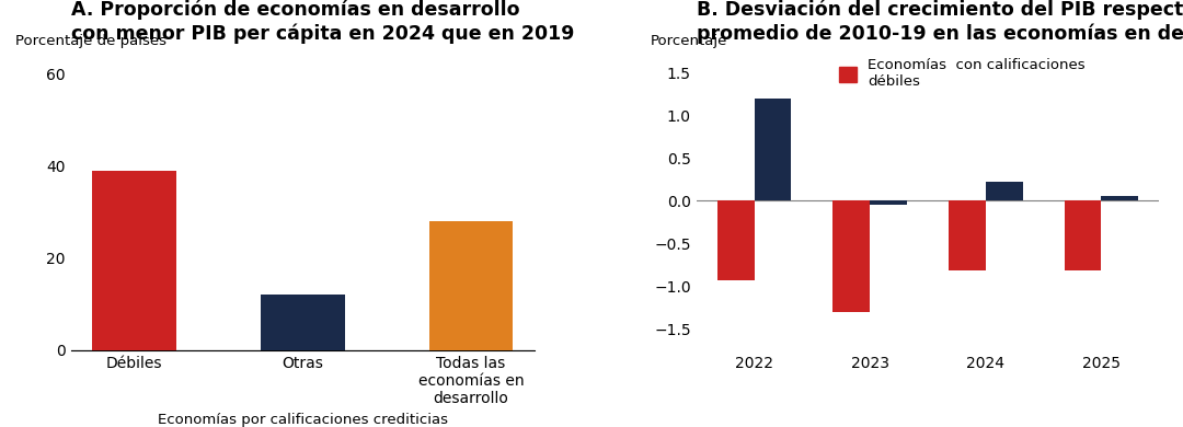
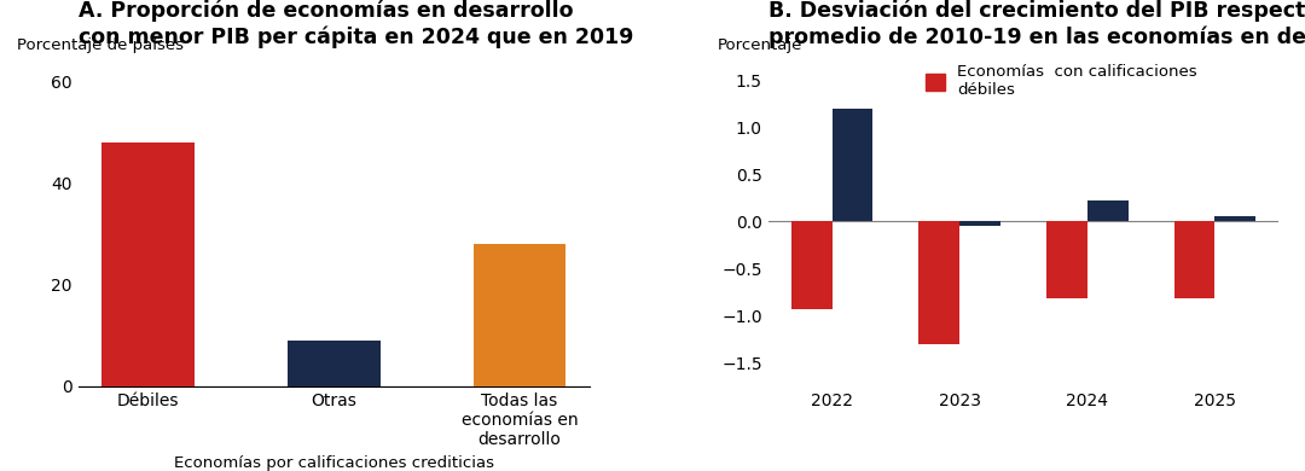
Débiles: 39 -> 48
Otras: 12 -> 9
